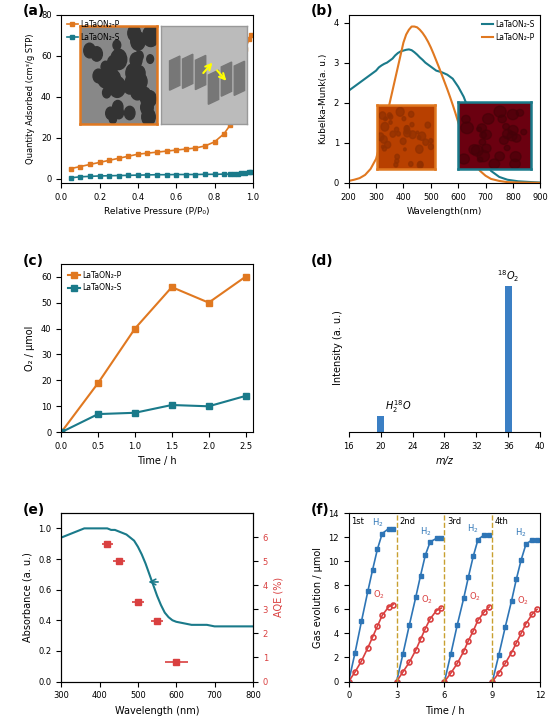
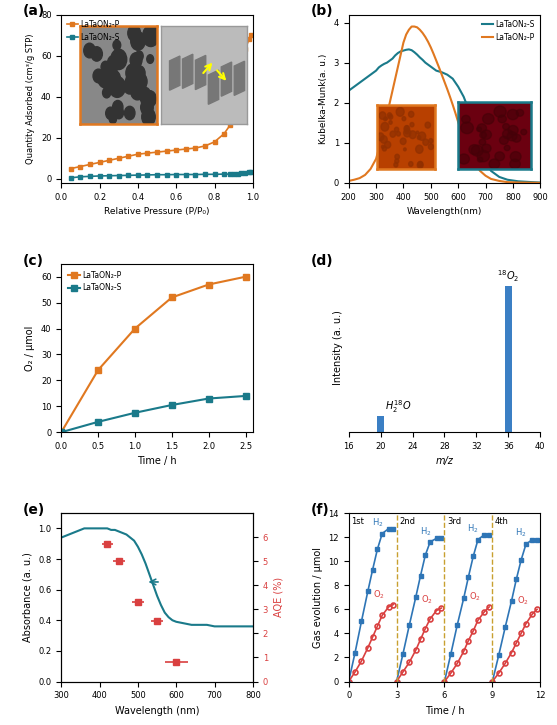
LaTaON₂-P/0.5: 19 -> 24
LaTaON₂-S/0.5: 7.0 -> 4.0
LaTaON₂-P/1.5: 56 -> 52
LaTaON₂-P/2.0: 50 -> 57
LaTaON₂-S/2.0: 10.0 -> 13.0
